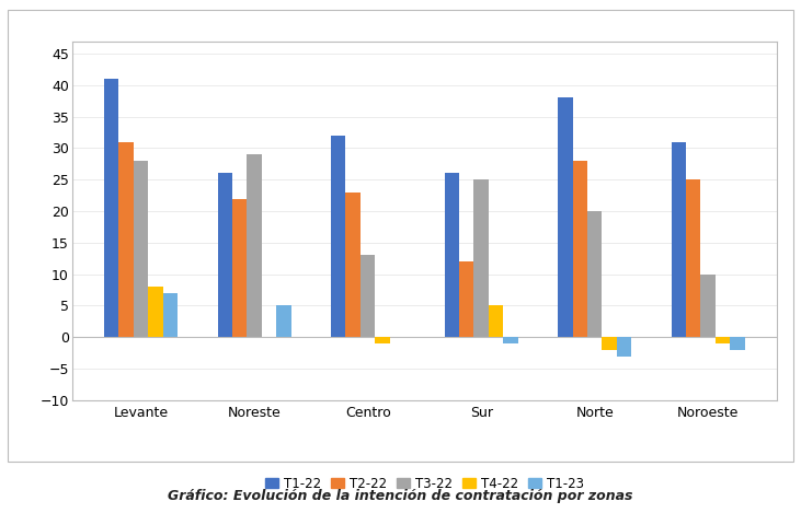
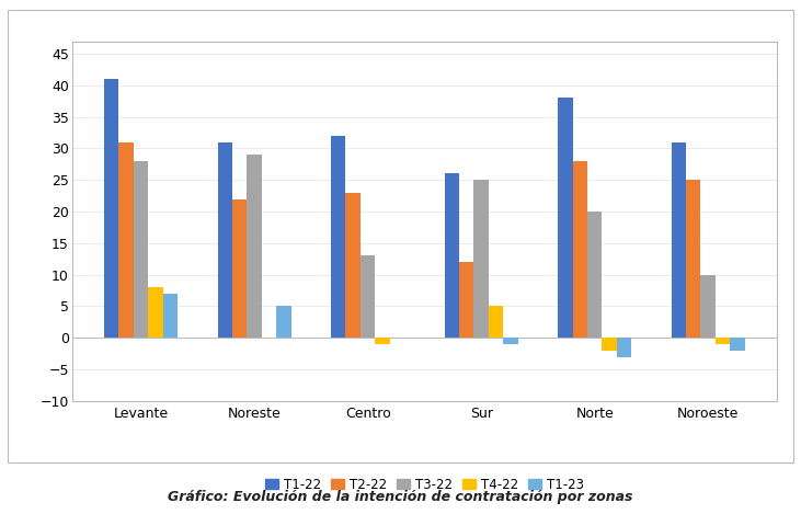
T1-22/Noreste: 26 -> 31
